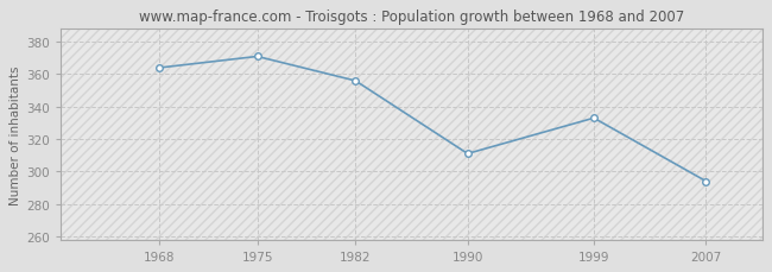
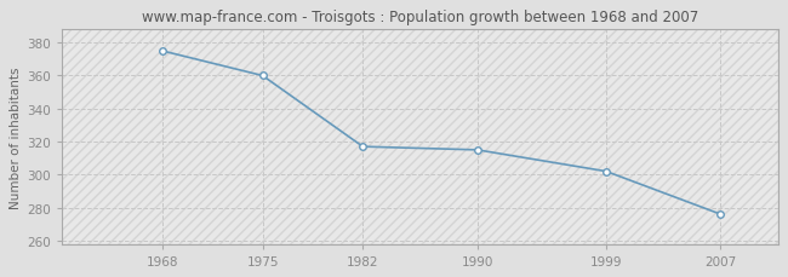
1968: 364 -> 375
1975: 371 -> 360
1982: 356 -> 317
1990: 311 -> 315
1999: 333 -> 302
2007: 294 -> 276
